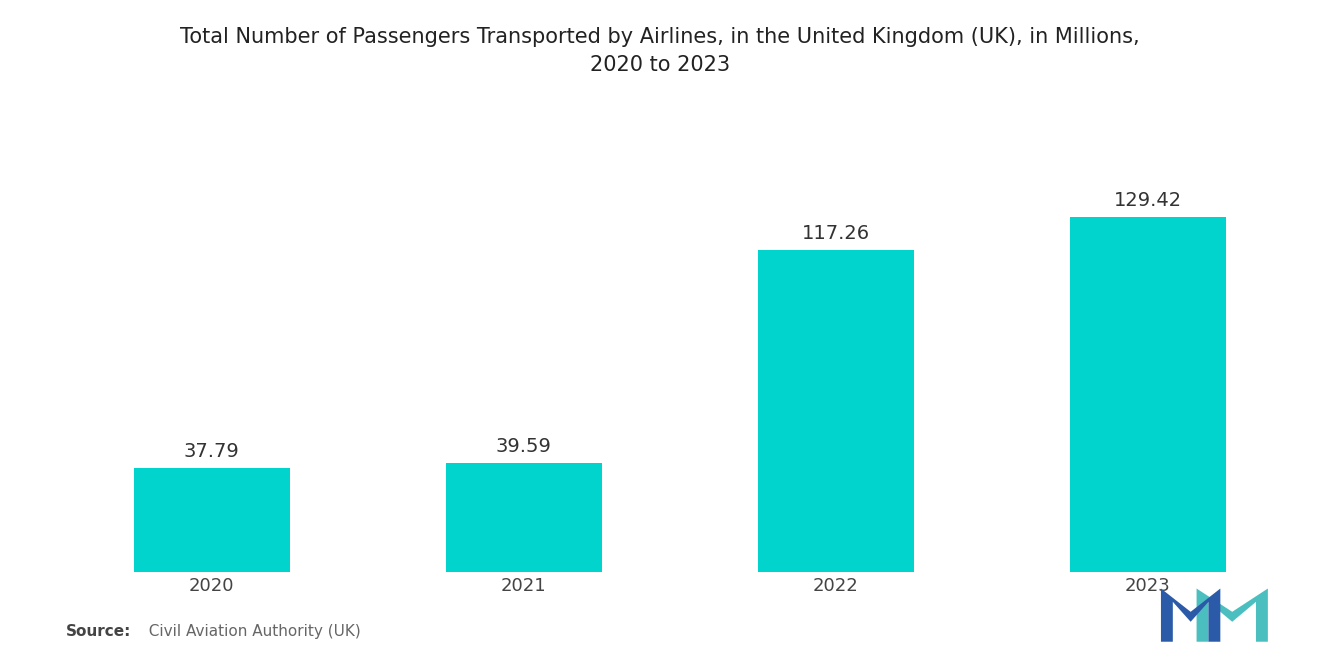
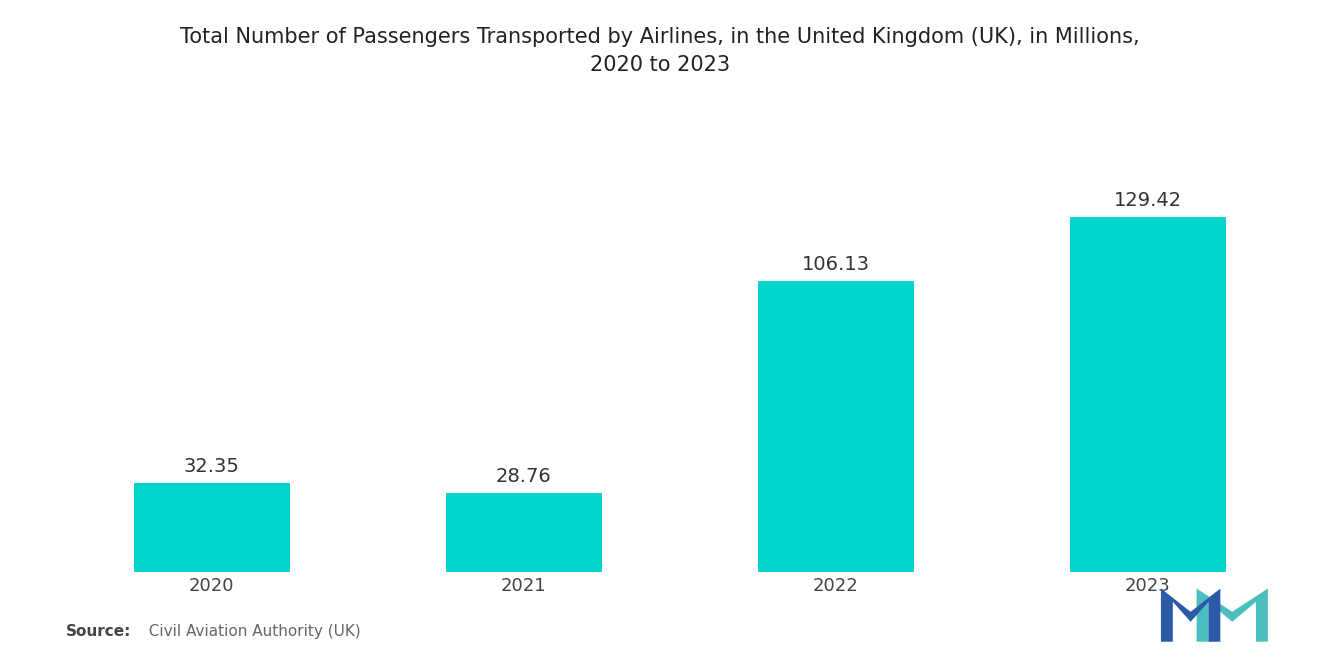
2020: 37.79 -> 32.35
2021: 39.59 -> 28.76
2022: 117.26 -> 106.13
